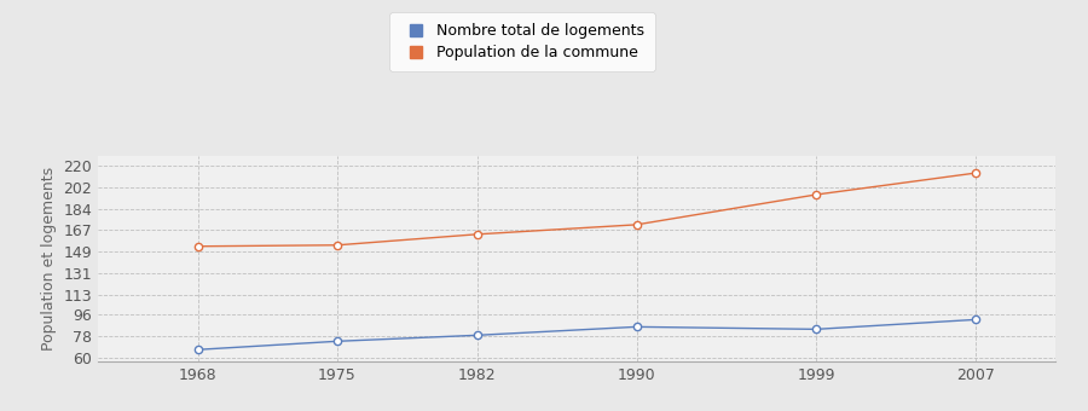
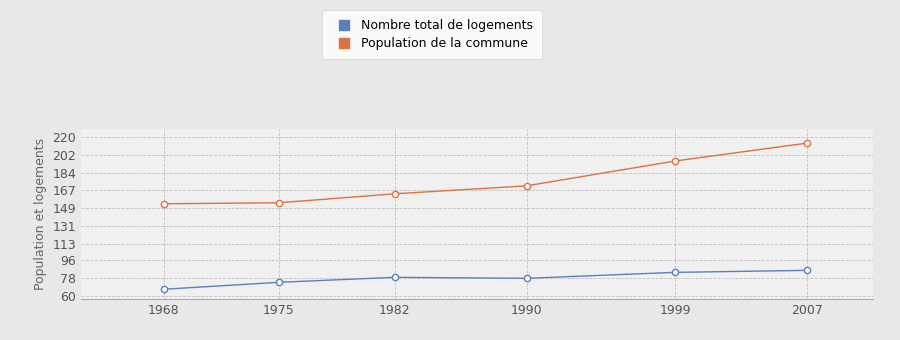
Nombre total de logements/1990: 86 -> 78
Nombre total de logements/2007: 92 -> 86
